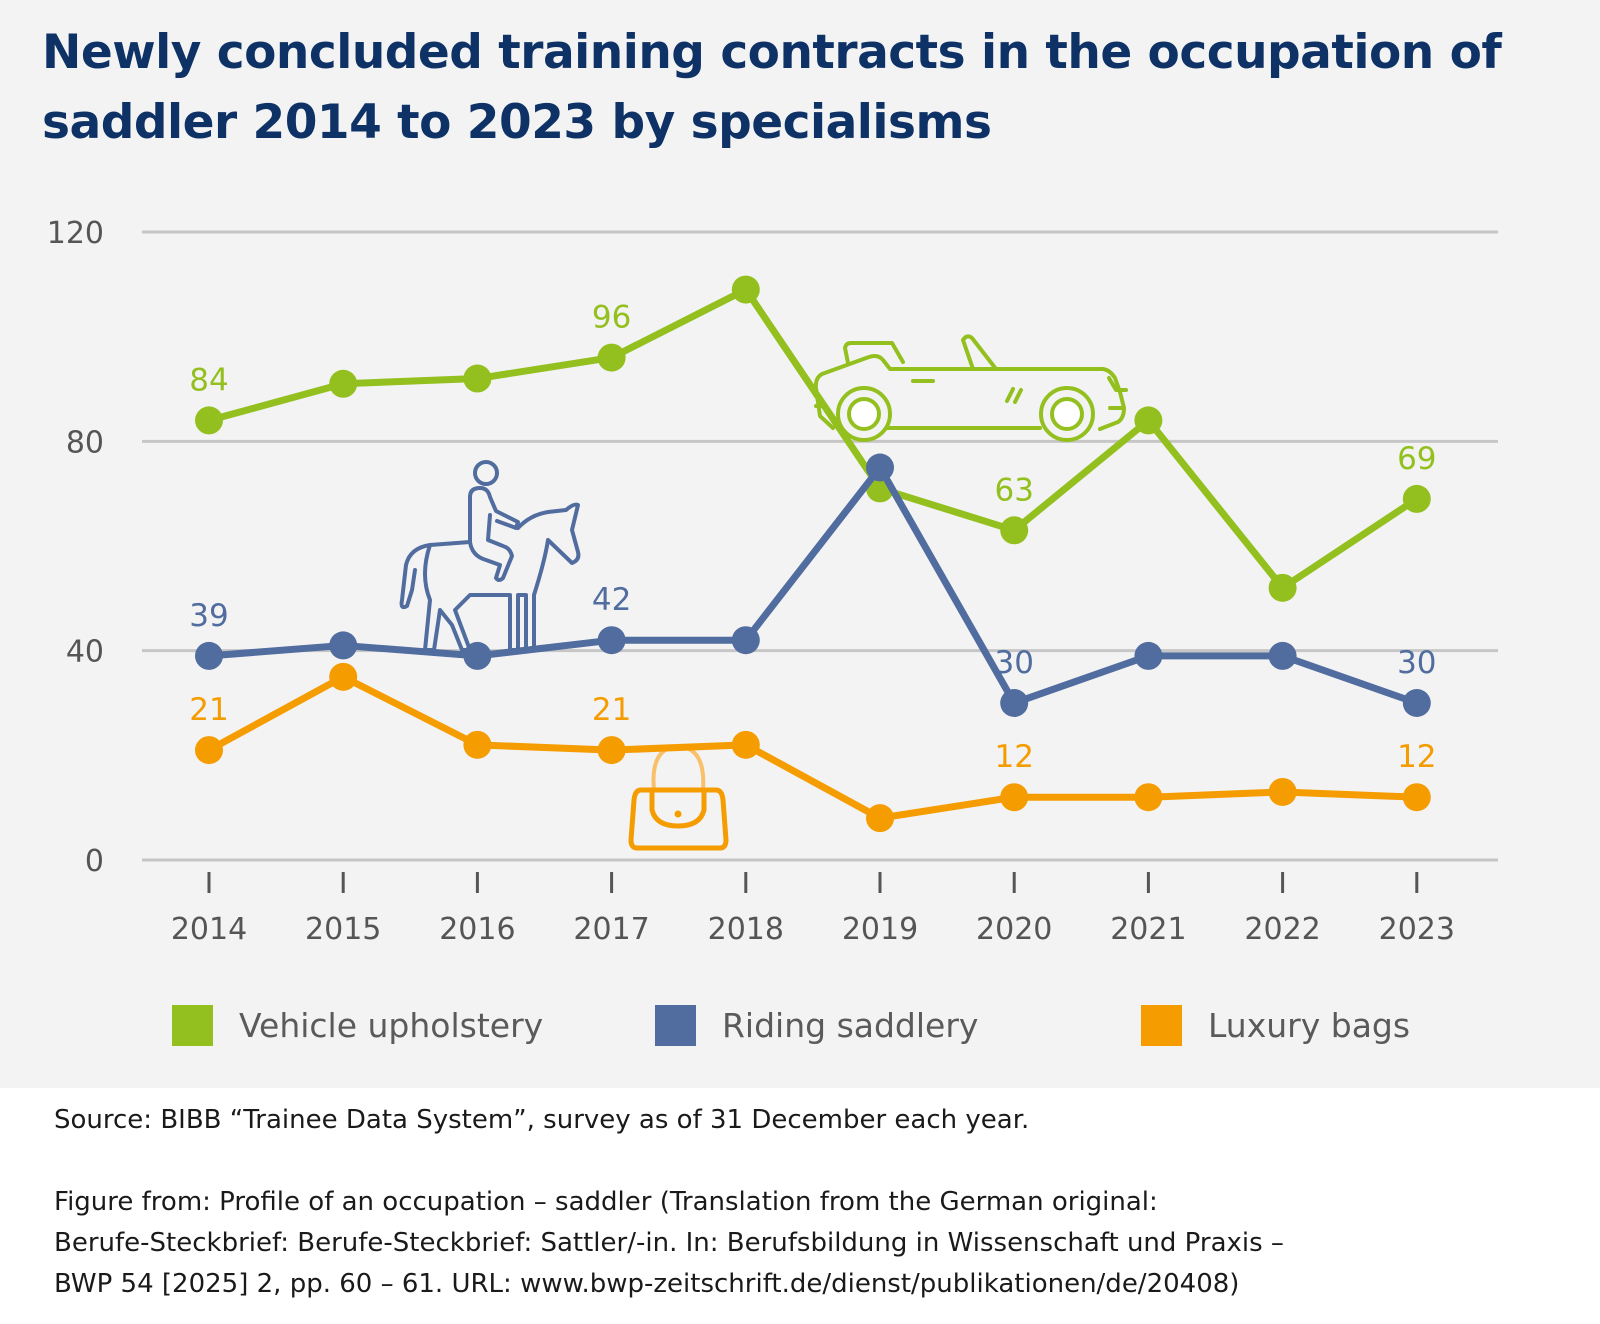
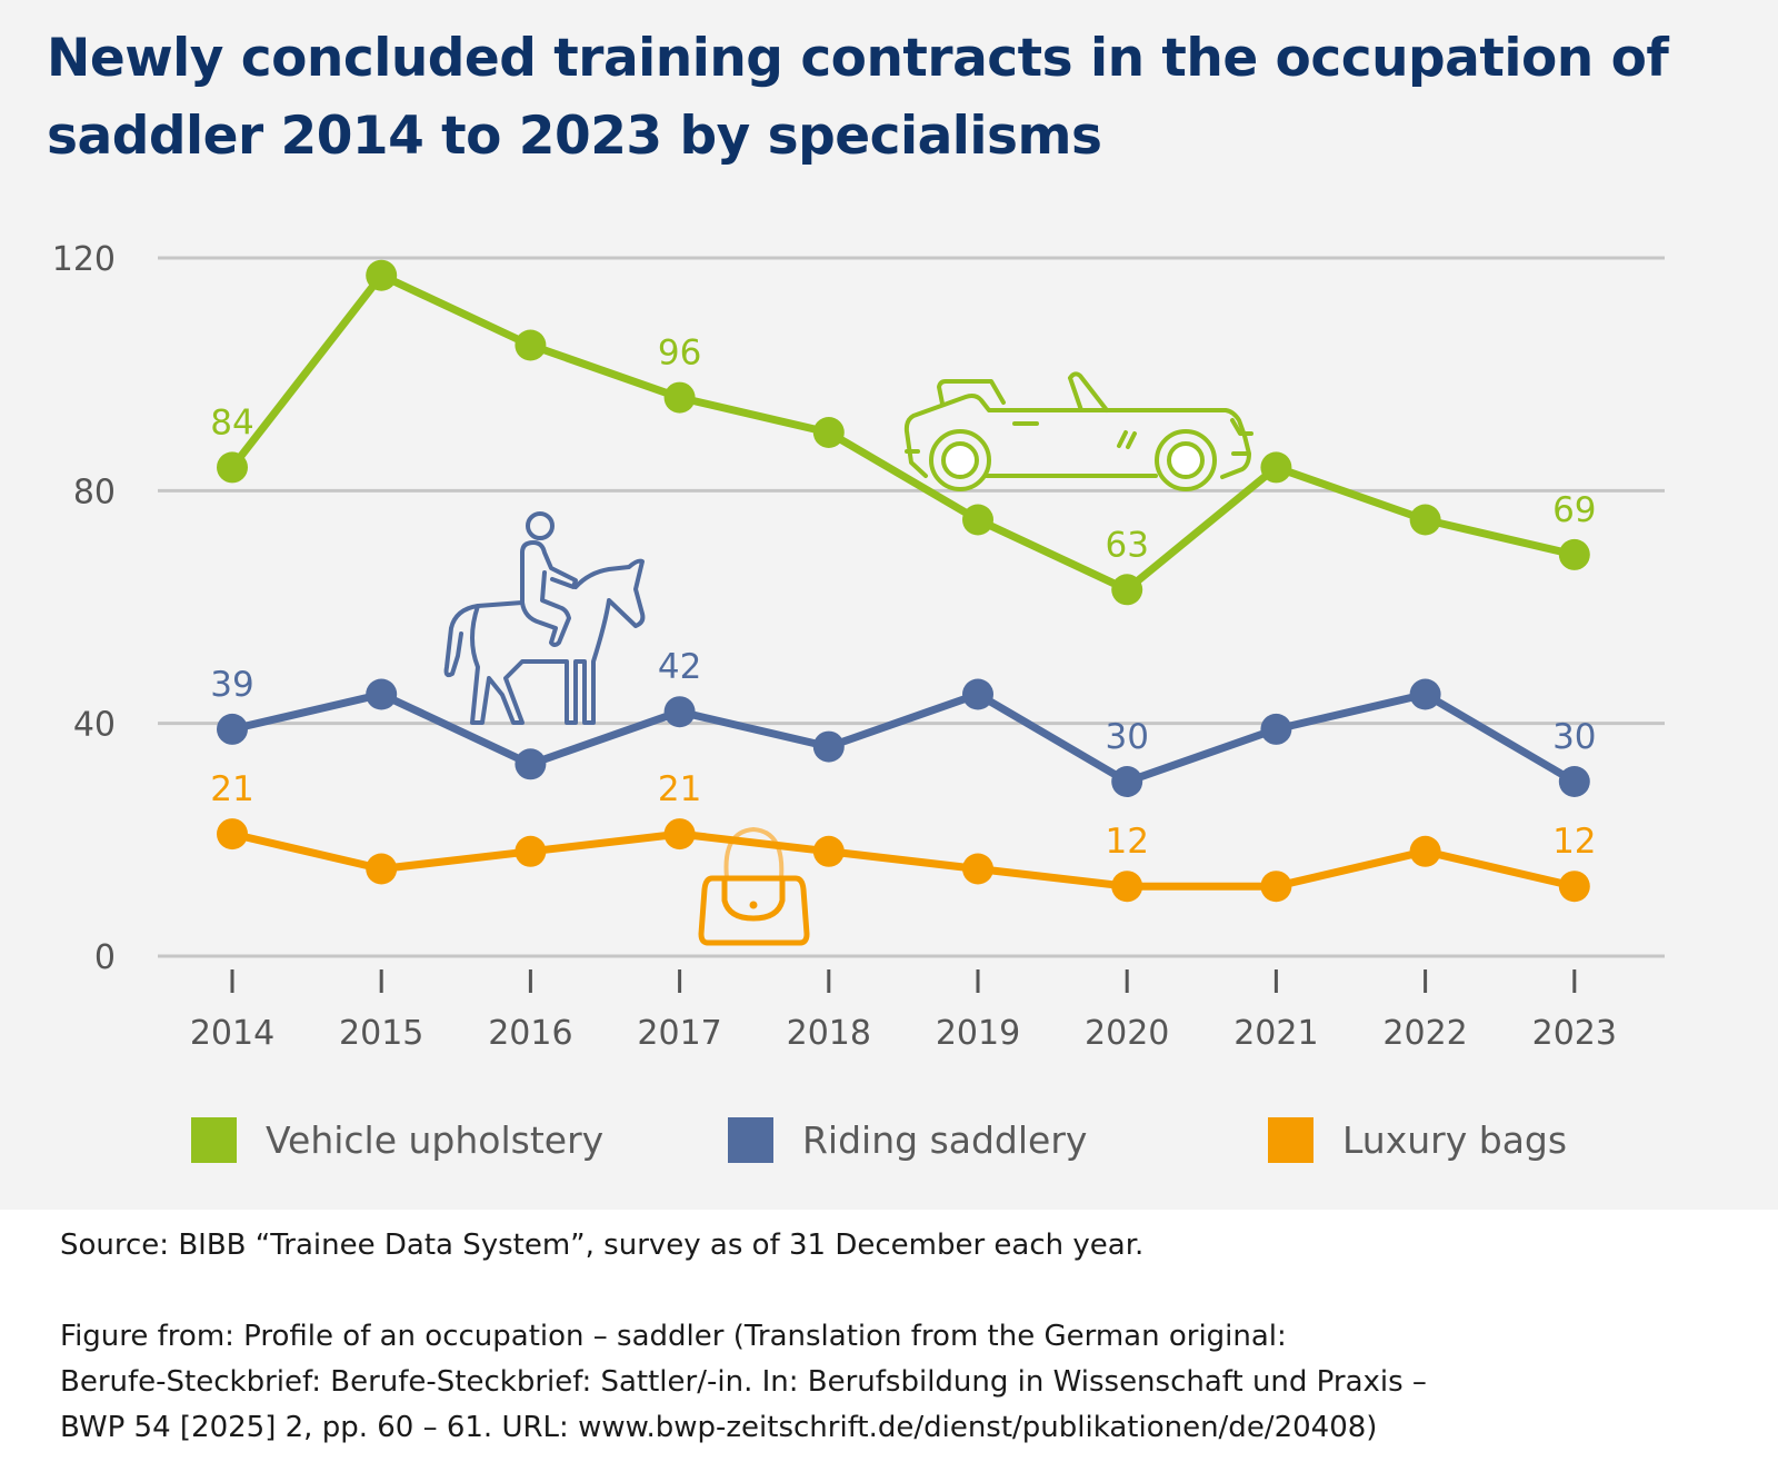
Vehicle upholstery/2015: 91 -> 117
Riding saddlery/2015: 41 -> 45
Luxury bags/2015: 35 -> 15
Vehicle upholstery/2016: 92 -> 105
Riding saddlery/2016: 39 -> 33
Luxury bags/2016: 22 -> 18
Vehicle upholstery/2018: 109 -> 90
Riding saddlery/2018: 42 -> 36
Luxury bags/2018: 22 -> 18
Vehicle upholstery/2019: 71 -> 75
Riding saddlery/2019: 75 -> 45
Luxury bags/2019: 8 -> 15
Vehicle upholstery/2022: 52 -> 75
Riding saddlery/2022: 39 -> 45
Luxury bags/2022: 13 -> 18
